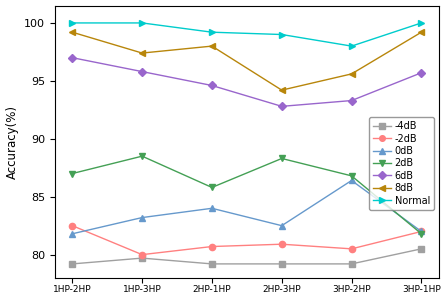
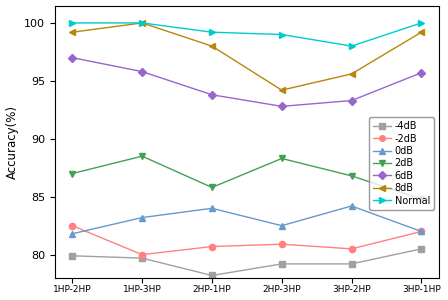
-4dB/1HP-2HP: 79.2 -> 79.9
8dB/1HP-3HP: 97.4 -> 100.0
-4dB/2HP-1HP: 79.2 -> 78.2
6dB/2HP-1HP: 94.6 -> 93.8
0dB/3HP-2HP: 86.4 -> 84.2
2dB/3HP-1HP: 81.8 -> 84.8
